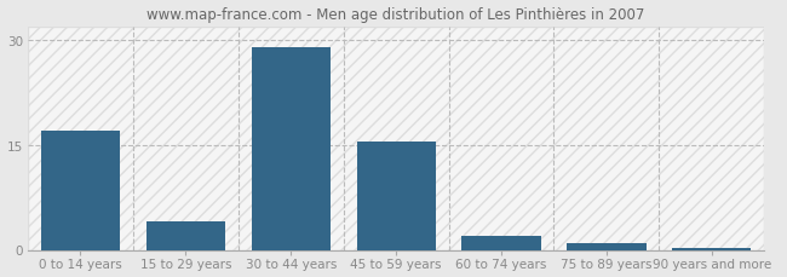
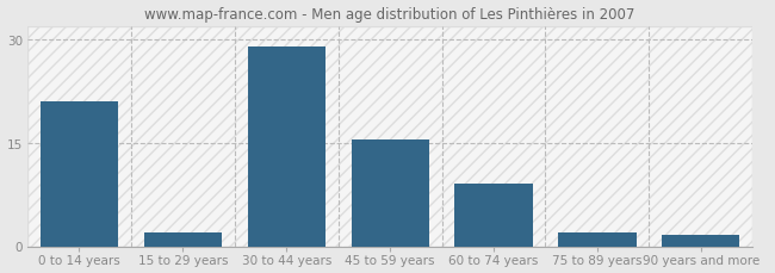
0 to 14 years: 17.0 -> 21.0
15 to 29 years: 4.0 -> 2.0
60 to 74 years: 2.0 -> 9.0
75 to 89 years: 1.0 -> 2.0
90 years and more: 0.2 -> 1.6
